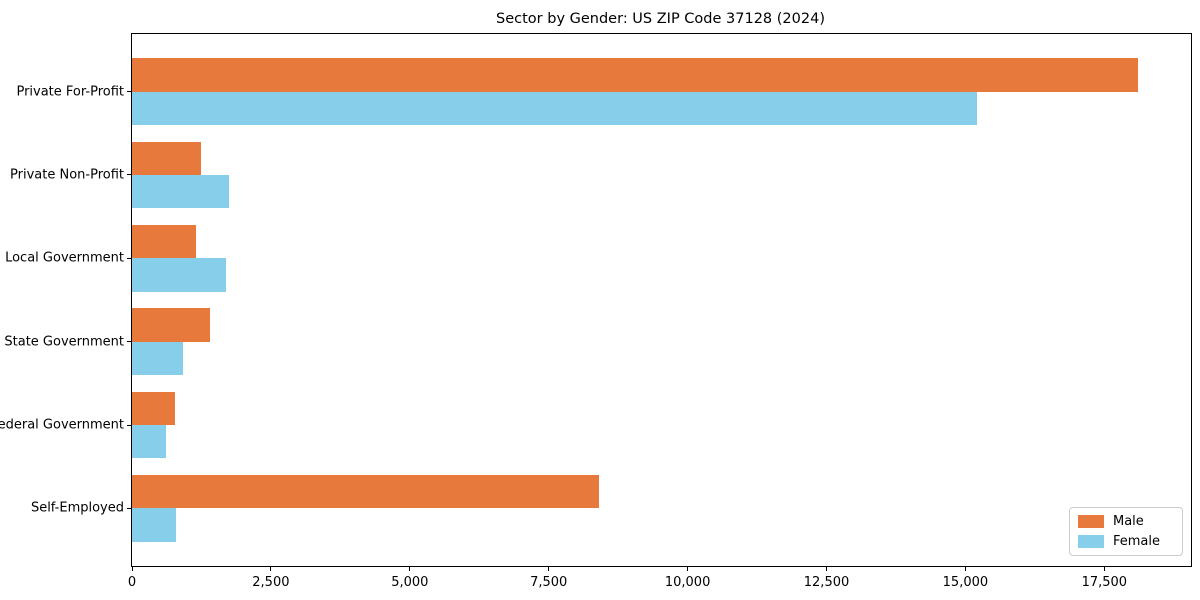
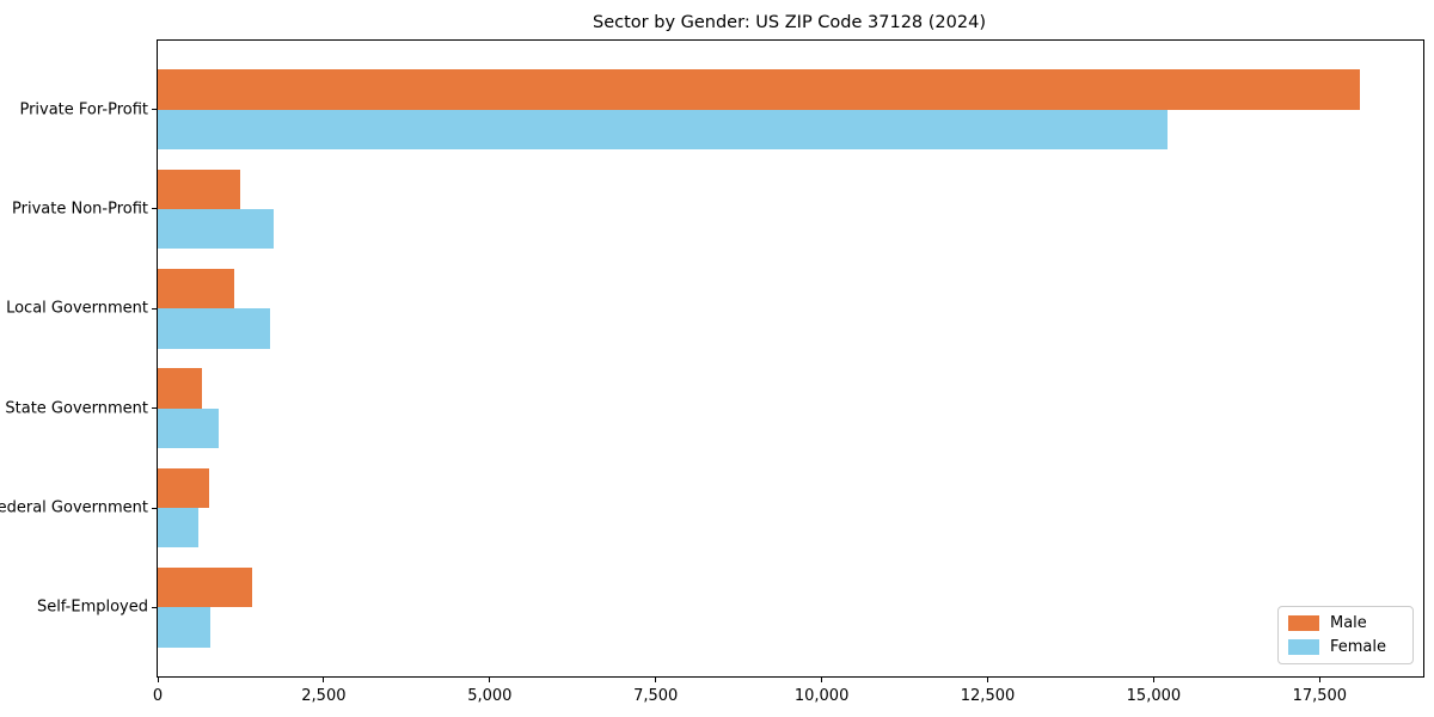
Male/State Government: 1400 -> 700
Male/Self-Employed: 8400 -> 1400
